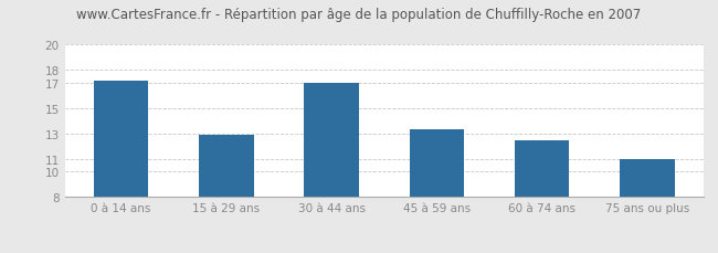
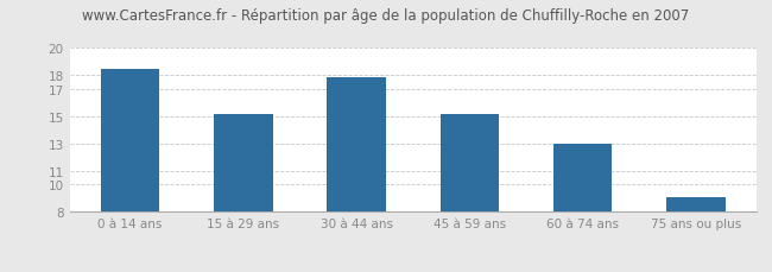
0 à 14 ans: 17.2 -> 18.5
15 à 29 ans: 12.9 -> 15.2
30 à 44 ans: 17.0 -> 17.9
45 à 59 ans: 13.3 -> 15.2
60 à 74 ans: 12.5 -> 12.9
75 ans ou plus: 11.0 -> 9.1
